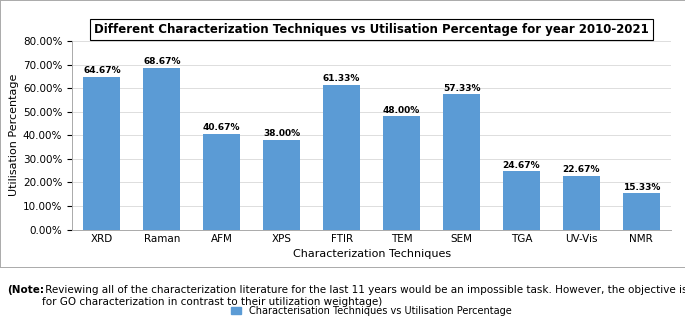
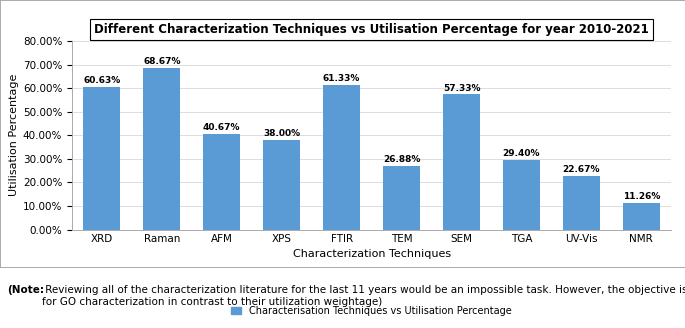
XRD: 64.67% -> 60.63%
TEM: 48.00% -> 26.88%
TGA: 24.67% -> 29.40%
NMR: 15.33% -> 11.26%
